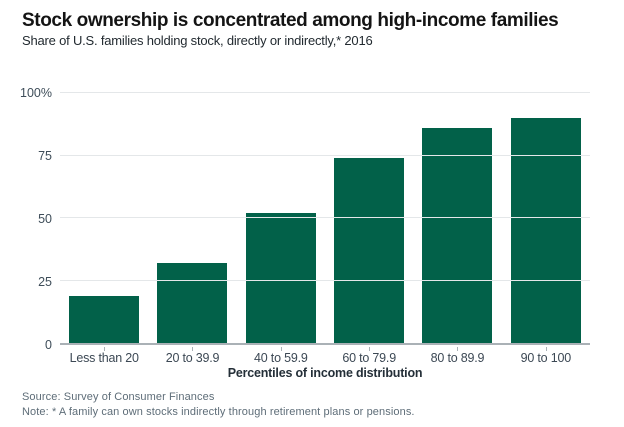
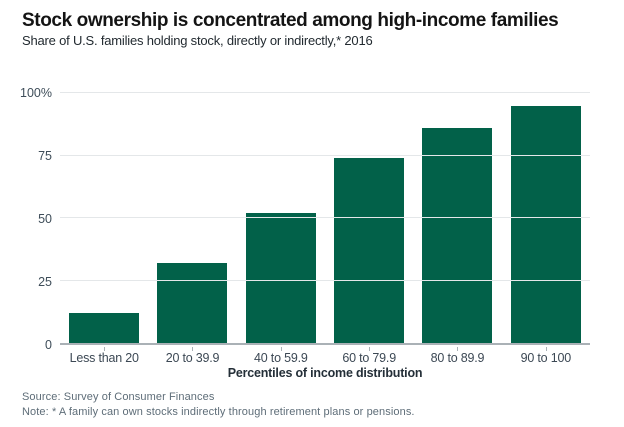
Less than 20: 19% -> 12%
90 to 100: 90% -> 95%
